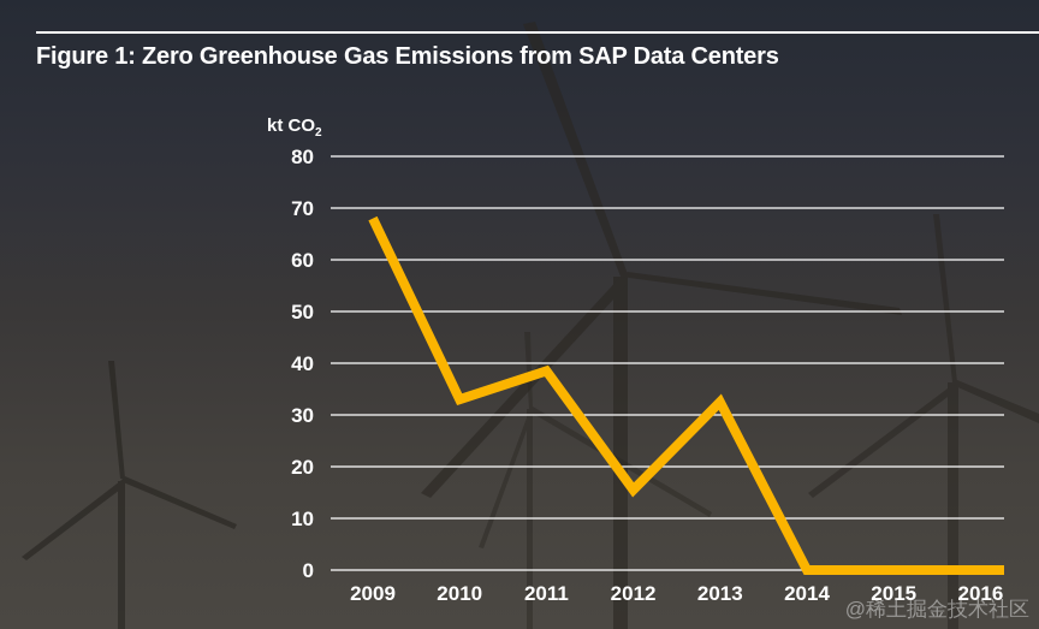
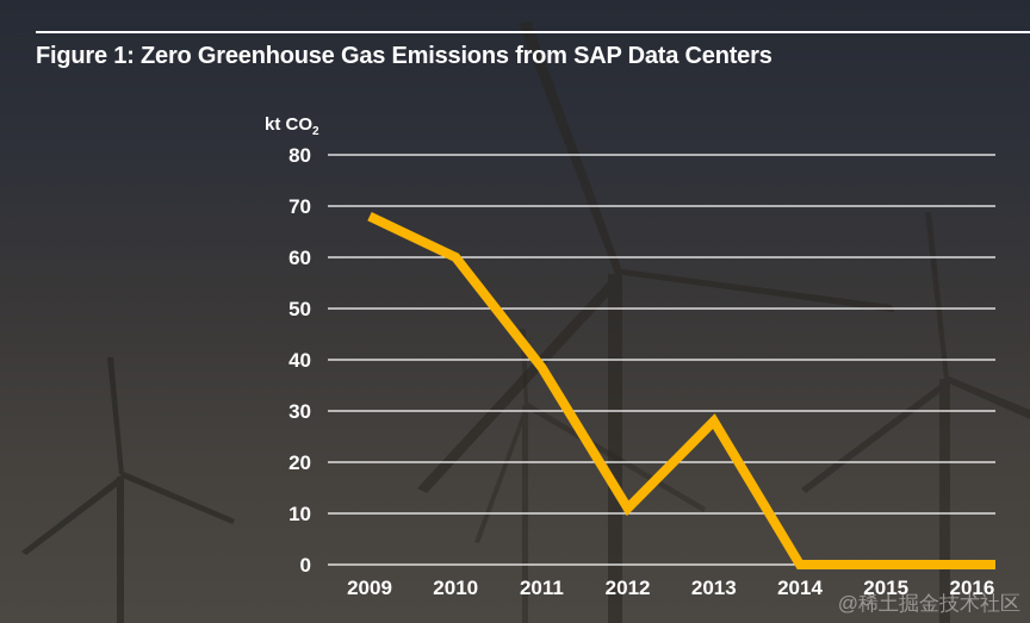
2010: 33 -> 60
2012: 16 -> 11
2013: 32 -> 28
